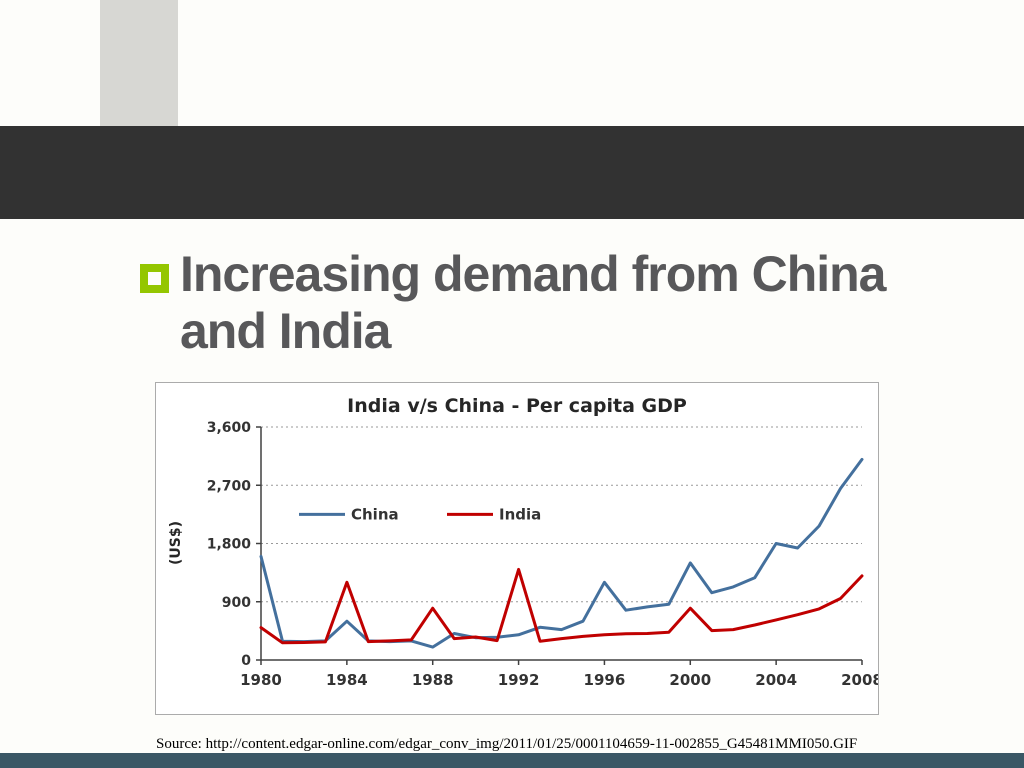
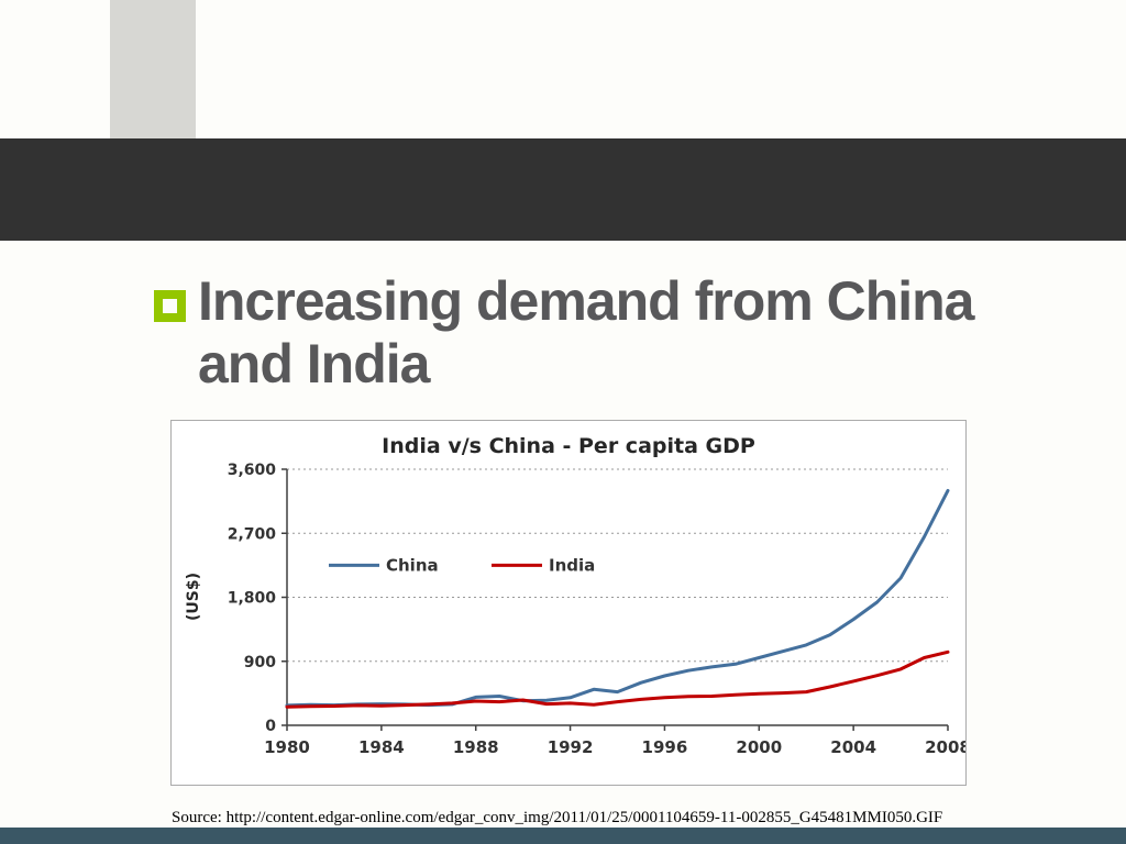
China/1980: 1600 -> 300
India/1980: 500 -> 300
China/1984: 600 -> 300
India/1984: 1200 -> 300
China/1988: 200 -> 400
India/1988: 800 -> 300
India/1992: 1400 -> 300
China/1996: 1200 -> 700
China/2000: 1500 -> 1000
India/2000: 800 -> 400
China/2004: 1800 -> 1500
China/2008: 3100 -> 3300
India/2008: 1300 -> 1000
